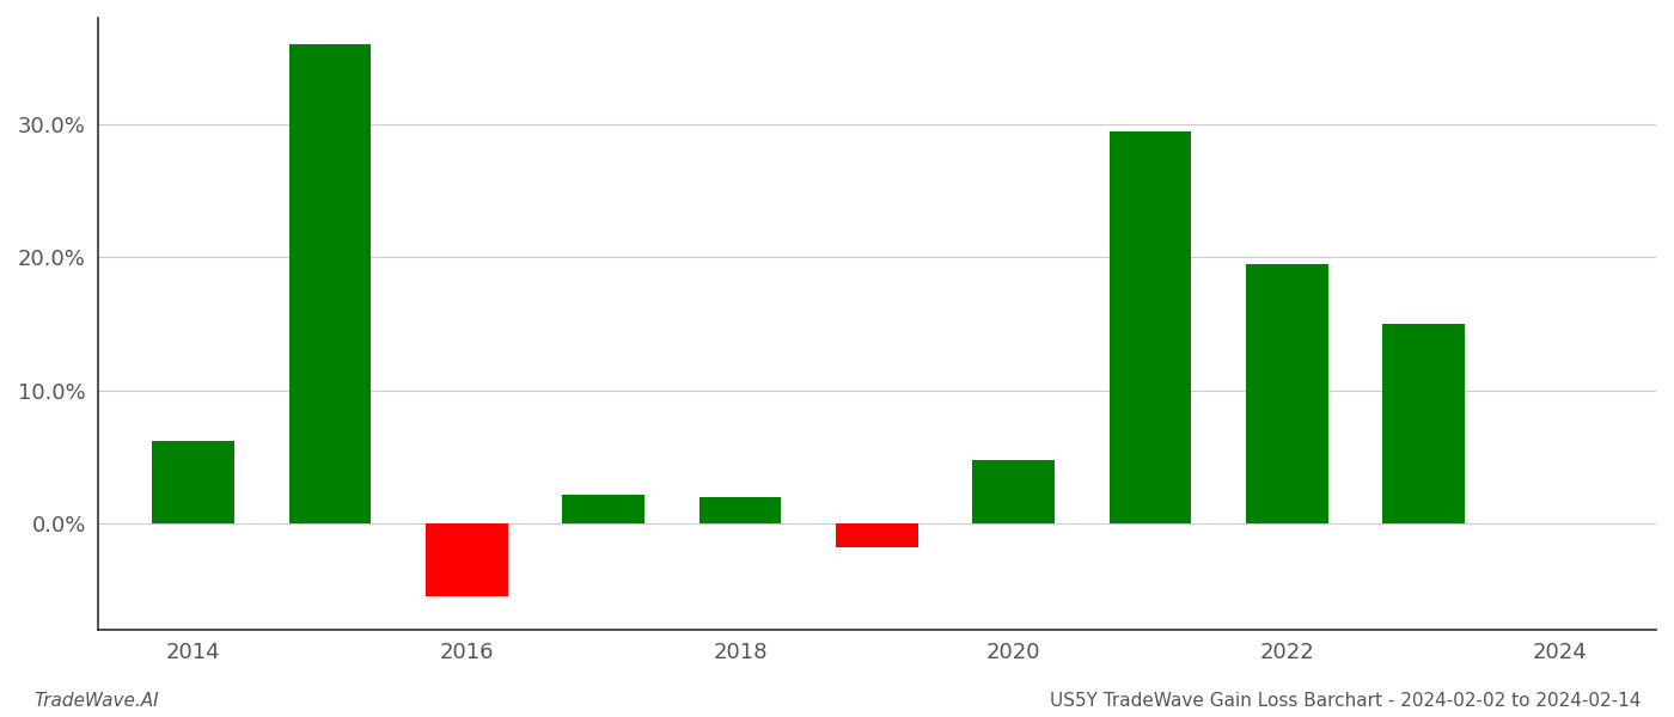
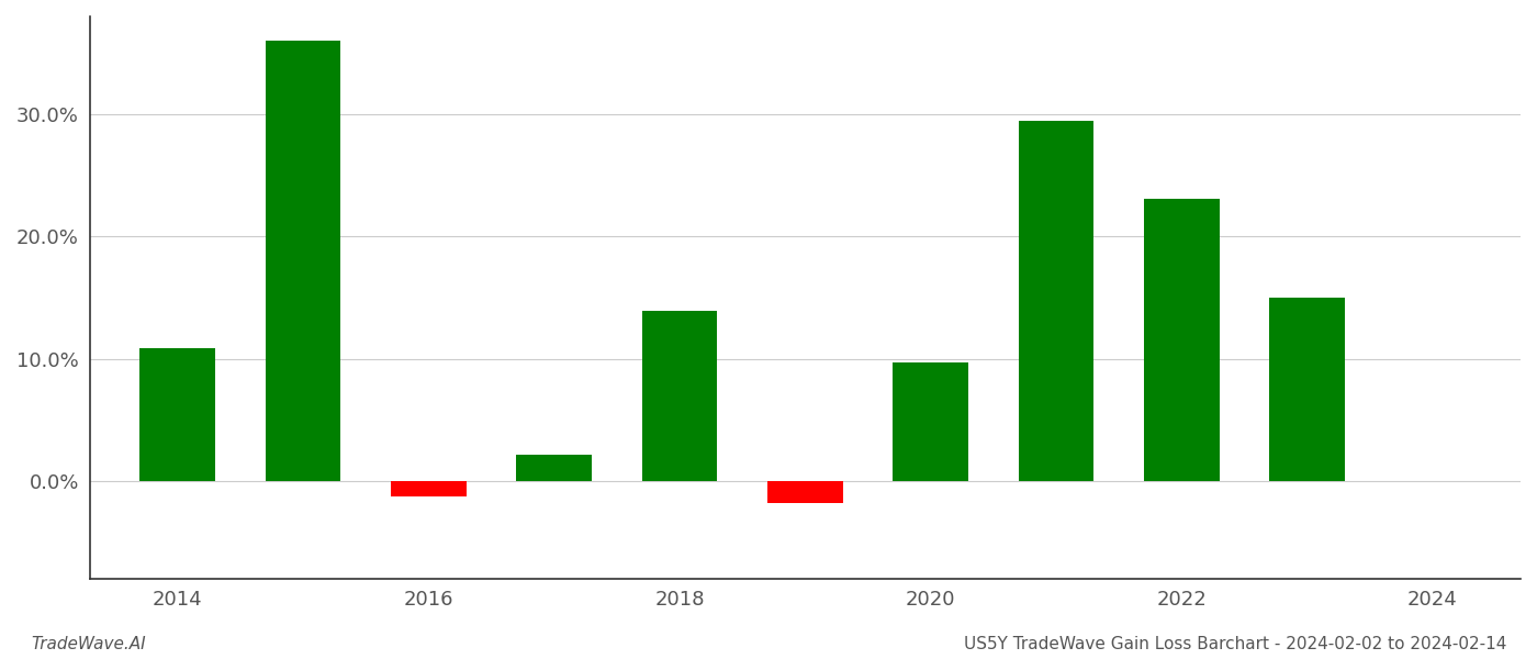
2014: 6.2% -> 10.9%
2016: -5.5% -> -1.2%
2018: 2.0% -> 13.9%
2020: 4.8% -> 9.7%
2022: 19.5% -> 23.1%
